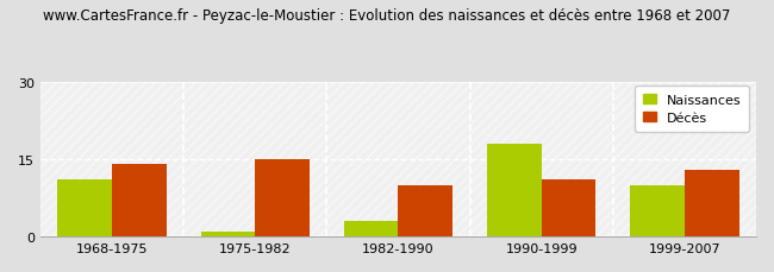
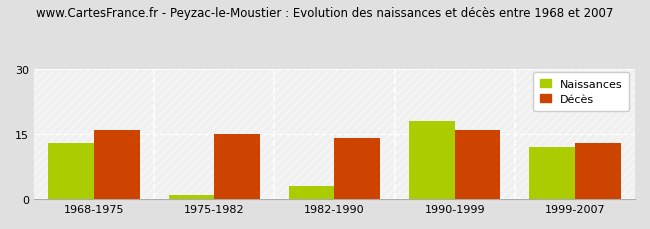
Naissances/1968-1975: 11 -> 13
Décès/1968-1975: 14 -> 16
Décès/1982-1990: 10 -> 14
Décès/1990-1999: 11 -> 16
Naissances/1999-2007: 10 -> 12
